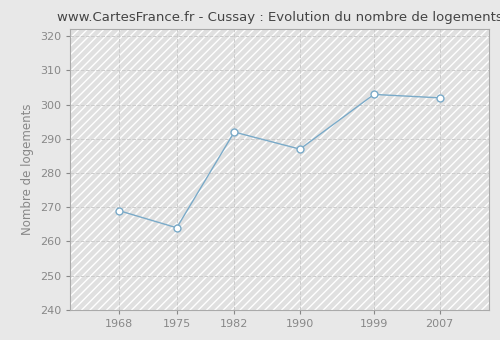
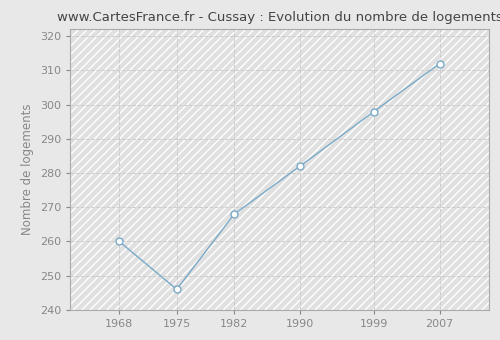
1968: 269 -> 260
1975: 264 -> 246
1982: 292 -> 268
1990: 287 -> 282
1999: 303 -> 298
2007: 302 -> 312
